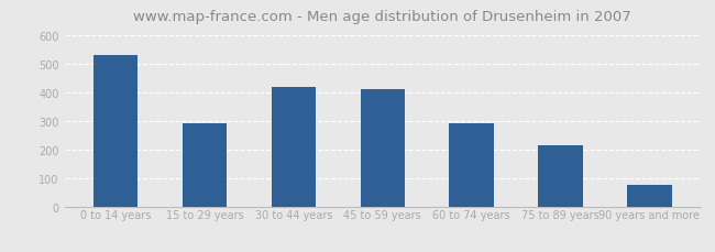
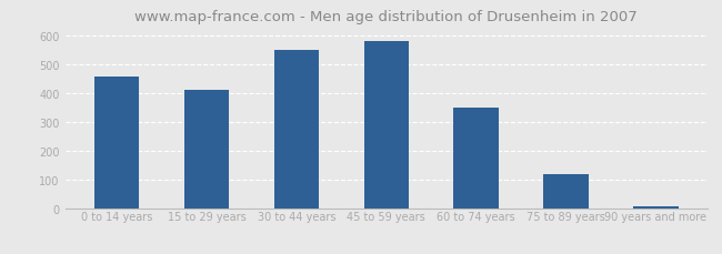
0 to 14 years: 530 -> 455
15 to 29 years: 290 -> 410
30 to 44 years: 420 -> 548
45 to 59 years: 410 -> 580
60 to 74 years: 290 -> 350
75 to 89 years: 215 -> 118
90 years and more: 75 -> 8
